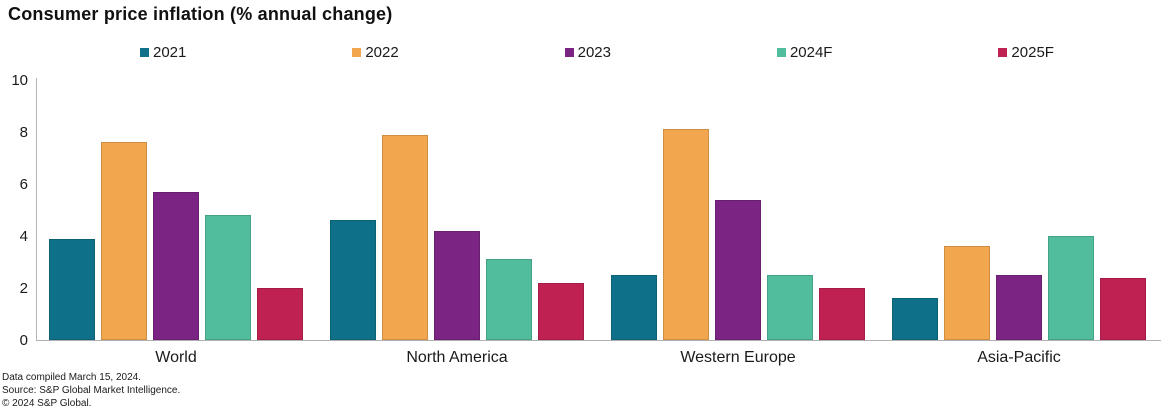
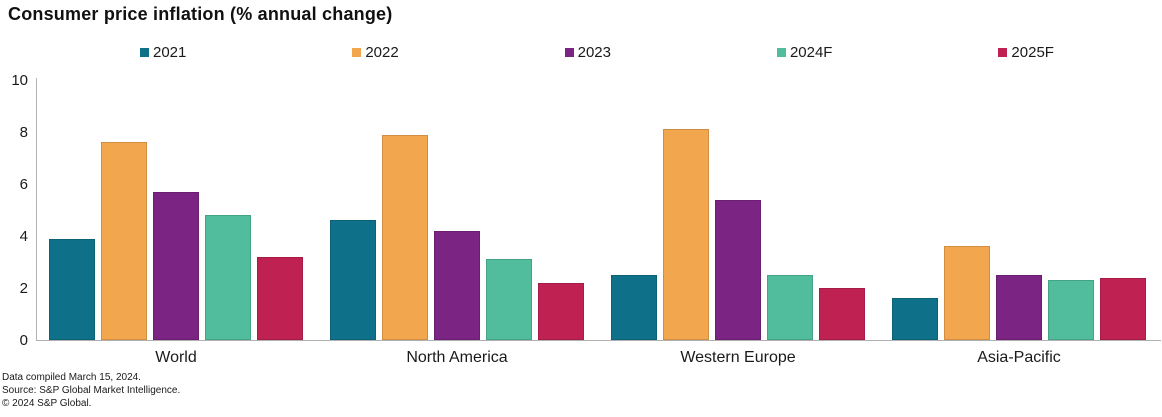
2025F/World: 2.0 -> 3.2
2024F/Asia-Pacific: 4.0 -> 2.3
